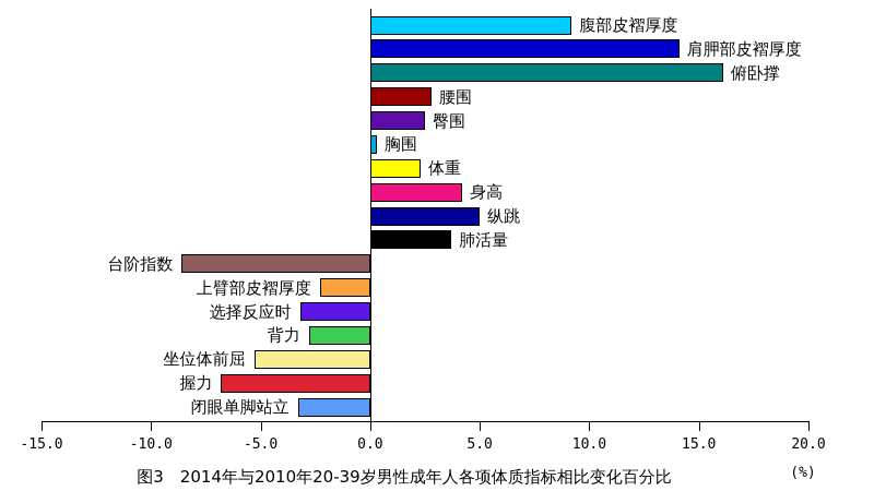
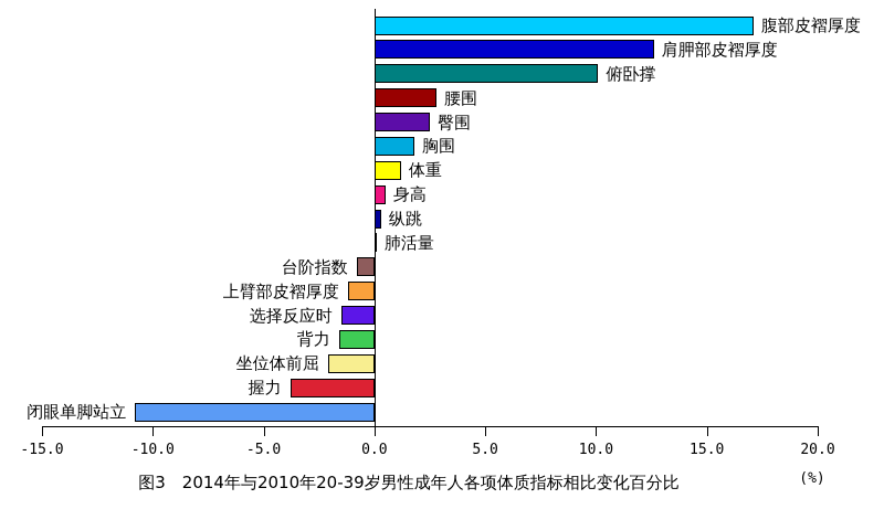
腹部皮褶厚度: 9.2 -> 17.1
肩胛部皮褶厚度: 14.1 -> 12.6
俯卧撑: 16.1 -> 10.1
胸围: 0.3 -> 1.8
体重: 2.3 -> 1.2
身高: 4.2 -> 0.5
纵跳: 5.0 -> 0.3
肺活量: 3.7 -> 0.1
台阶指数: -8.6 -> -0.8
上臂部皮褶厚度: -2.3 -> -1.2
选择反应时: -3.2 -> -1.5
背力: -2.8 -> -1.6
坐位体前屈: -5.3 -> -2.1
握力: -6.8 -> -3.8
闭眼单脚站立: -3.3 -> -10.8
